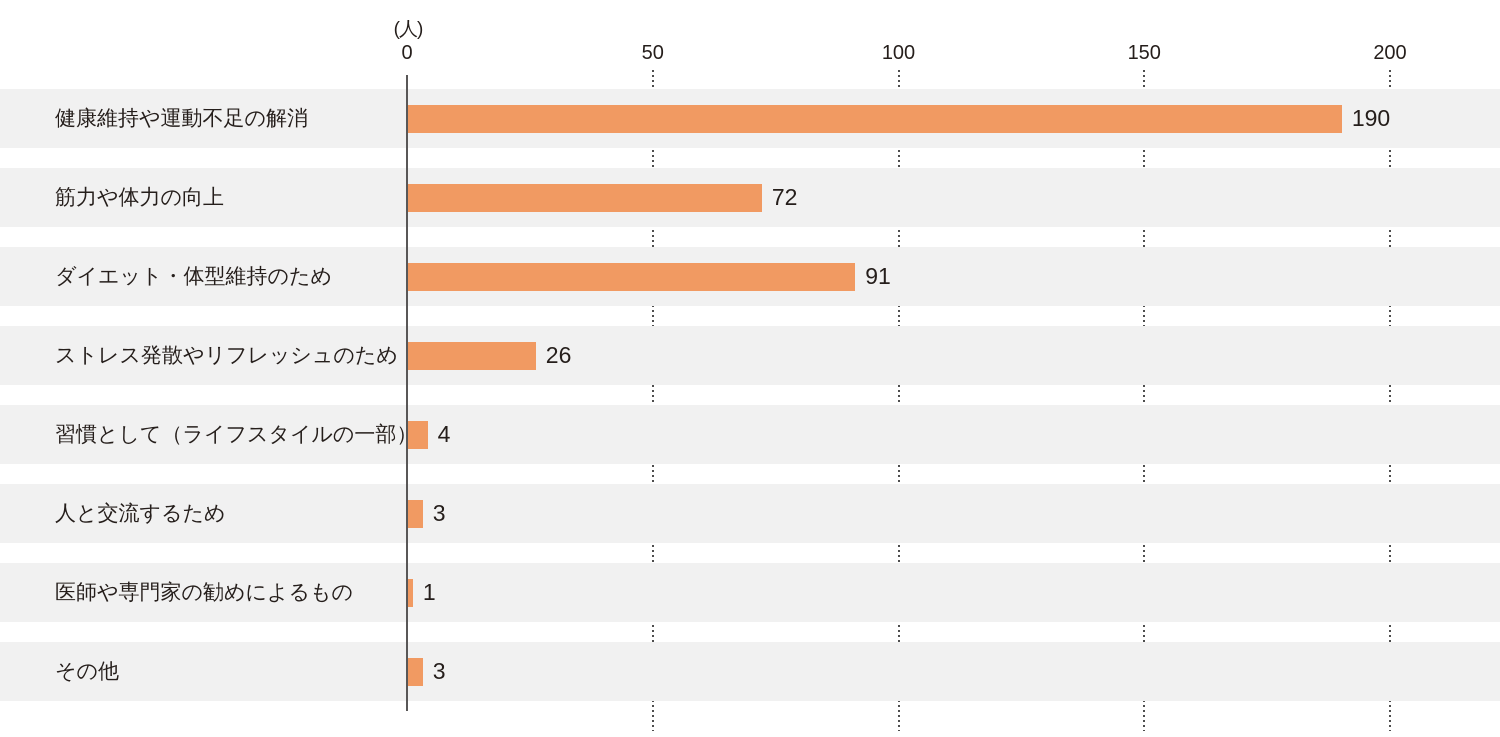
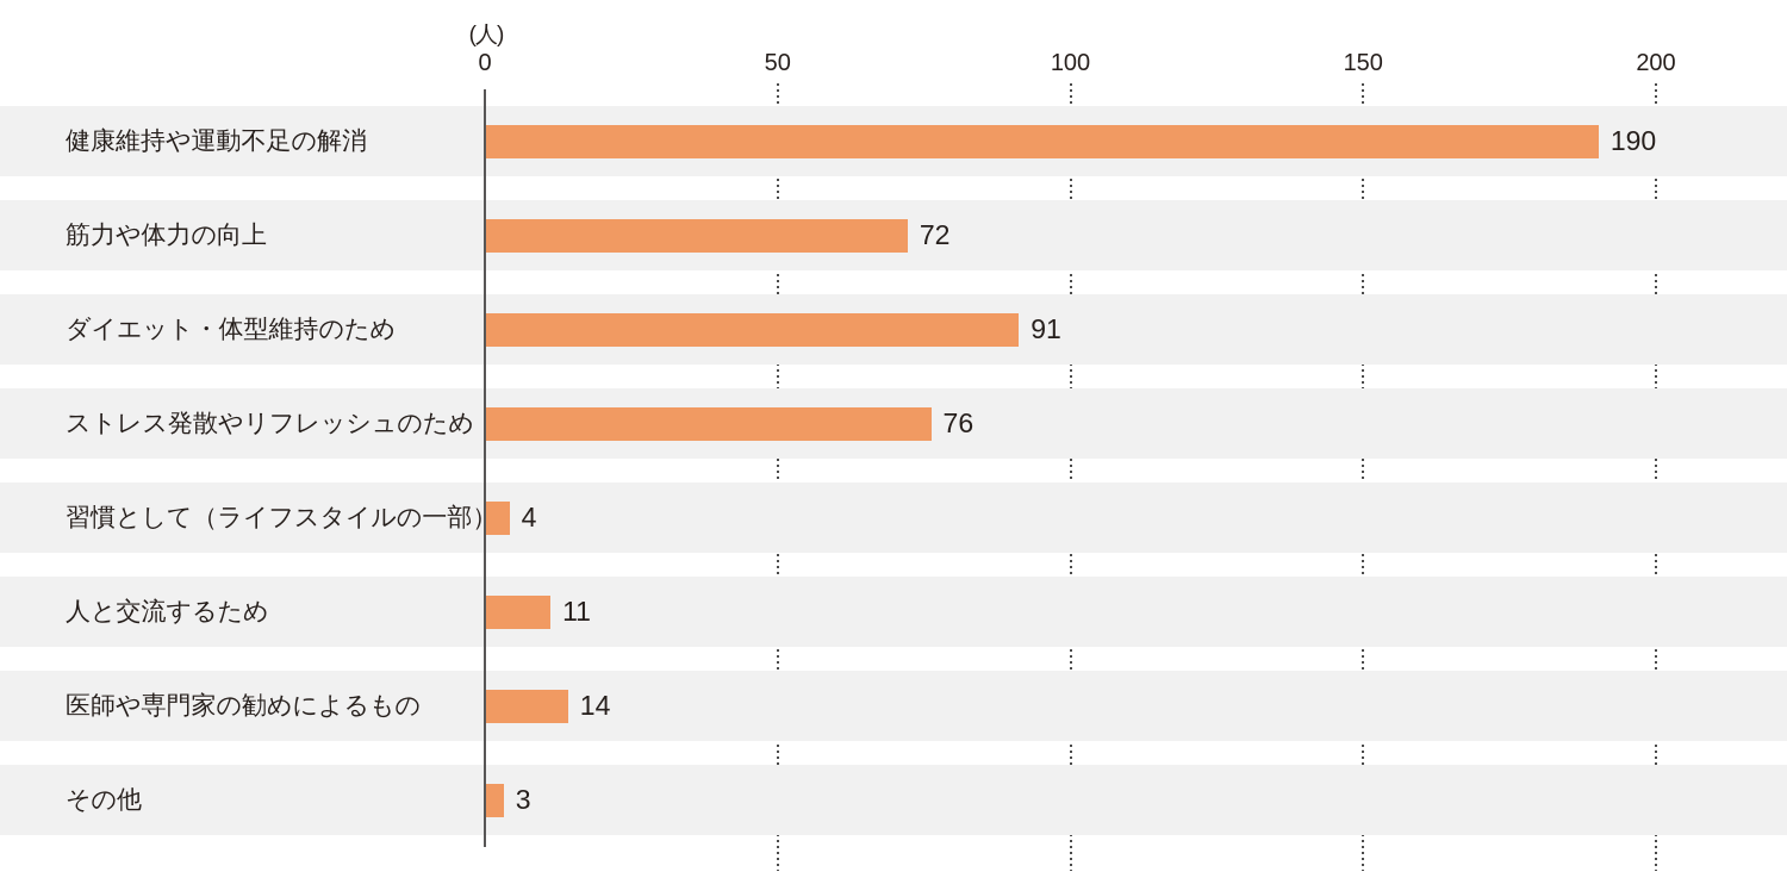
ストレス発散やリフレッシュのため: 26 -> 76
人と交流するため: 3 -> 11
医師や専門家の勧めによるもの: 1 -> 14
